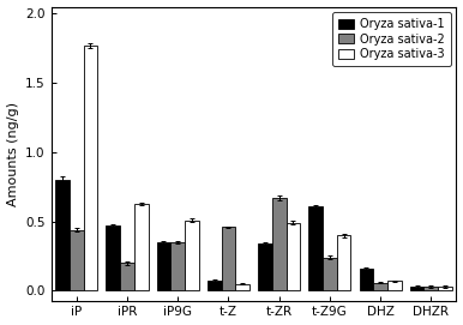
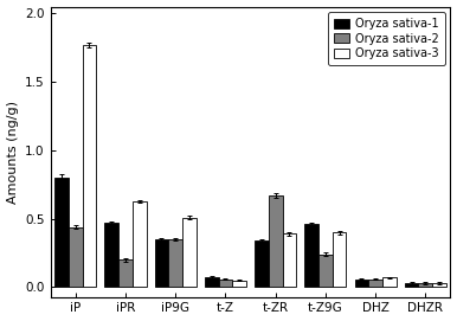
Oryza sativa-2/t-Z: 0.46 -> 0.06
Oryza sativa-3/t-ZR: 0.49 -> 0.39
Oryza sativa-1/t-Z9G: 0.61 -> 0.46
Oryza sativa-1/DHZ: 0.16 -> 0.06
